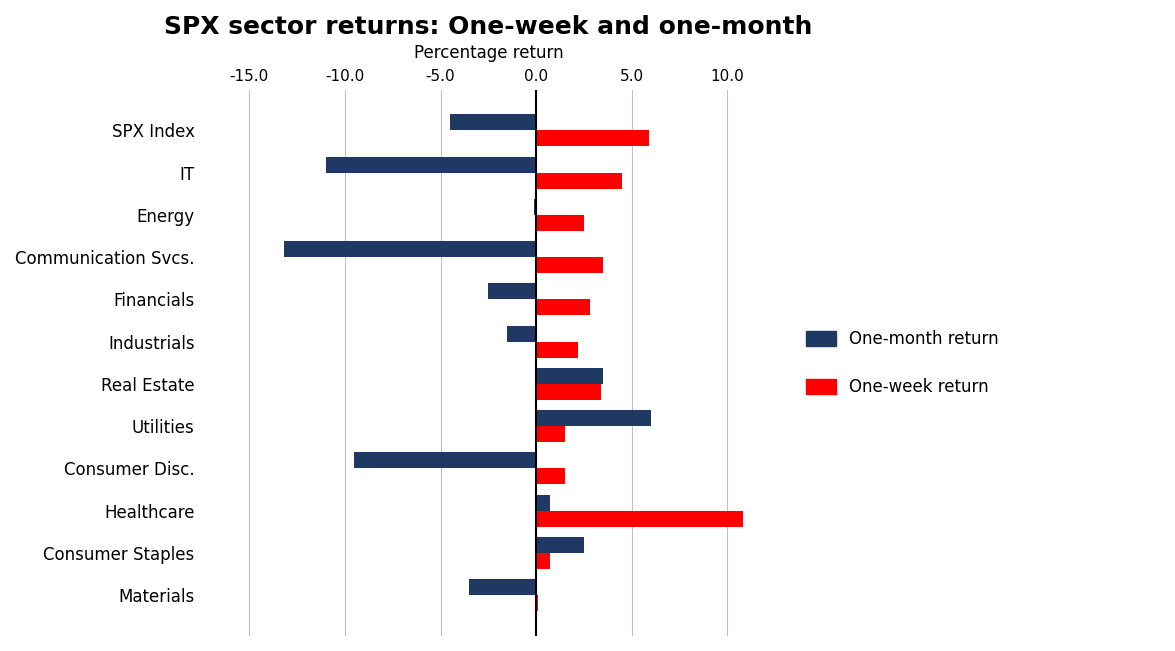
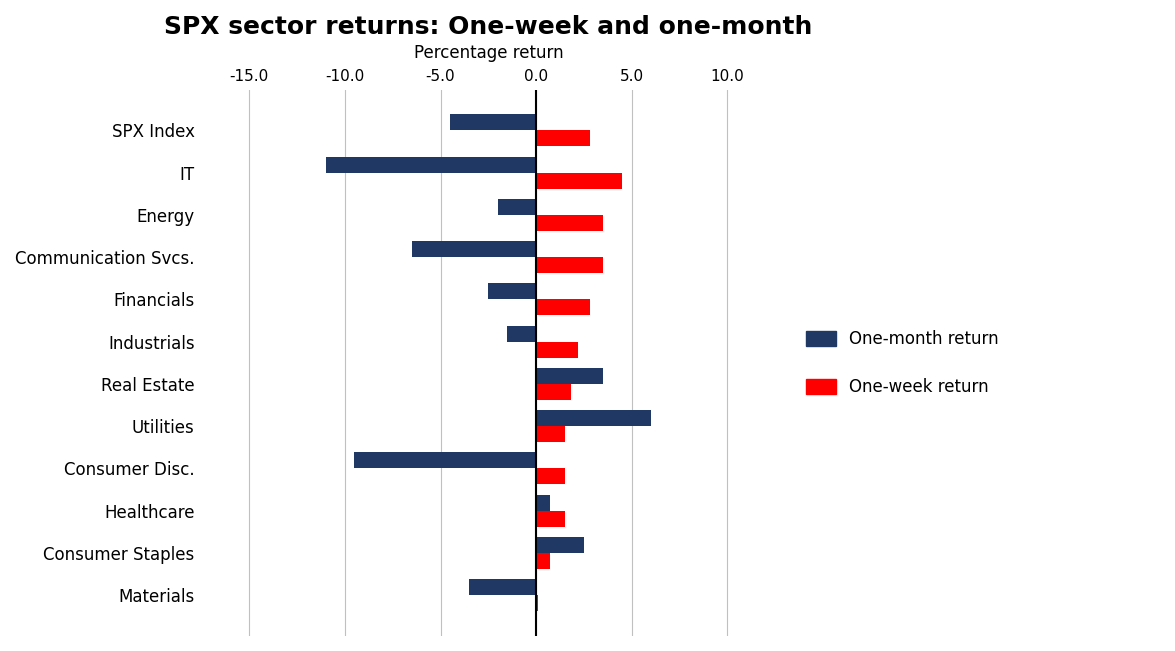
One-week return/SPX Index: 5.9 -> 2.8
One-month return/Energy: -0.1 -> -2.0
One-week return/Energy: 2.5 -> 3.5
One-month return/Communication Svcs.: -13.2 -> -6.5
One-week return/Real Estate: 3.4 -> 1.8
One-week return/Healthcare: 10.8 -> 1.5
